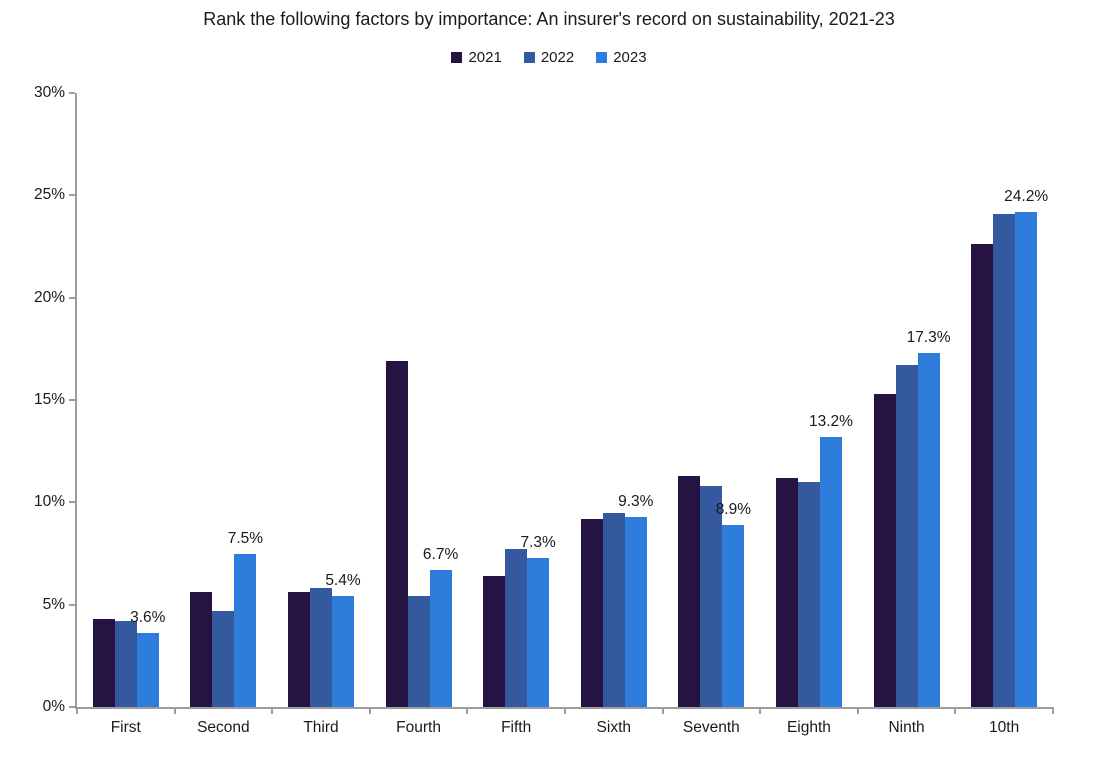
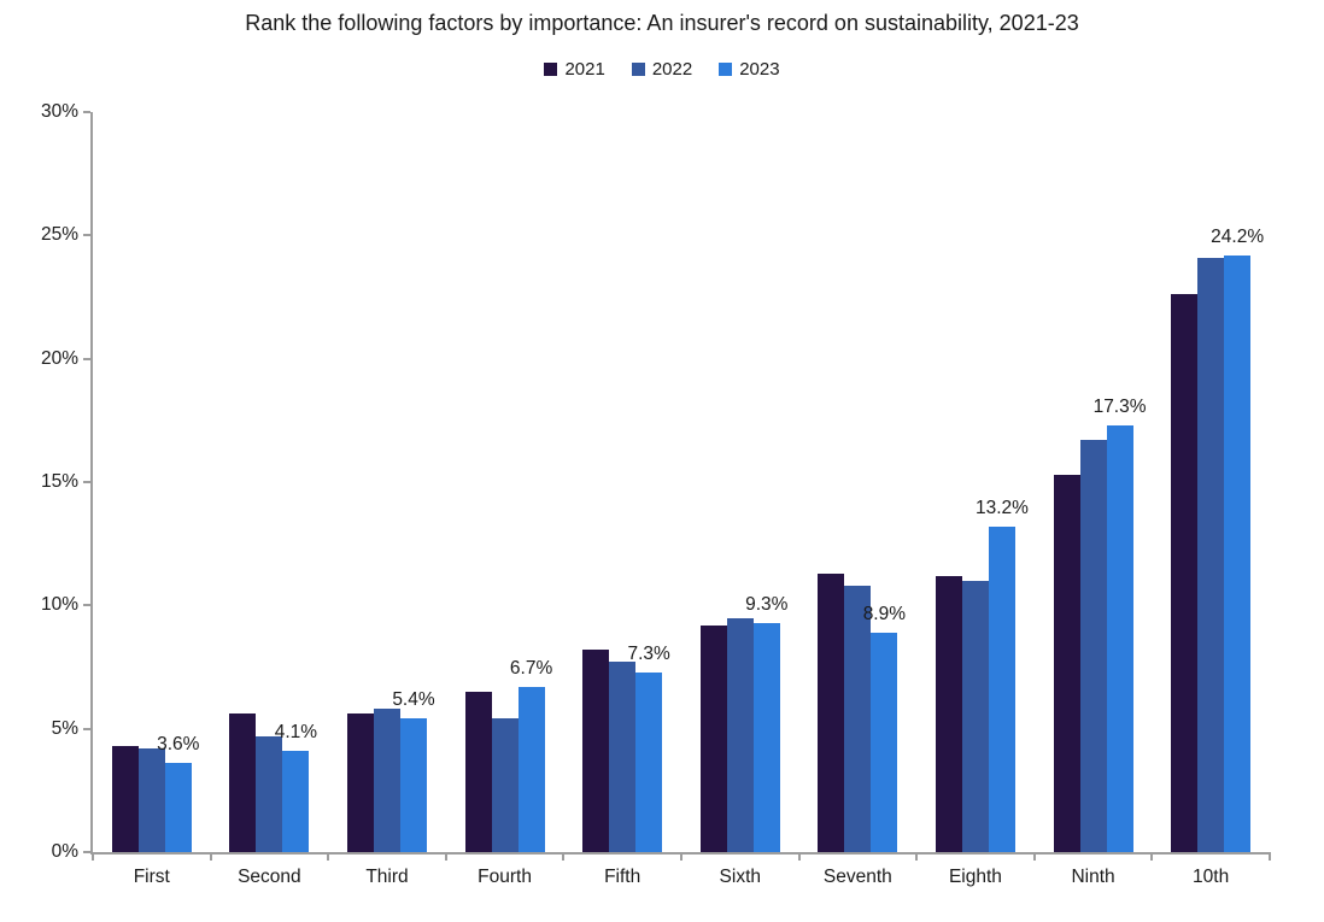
2023/Second: 7.5% -> 4.1%
2021/Fourth: 16.9% -> 6.5%
2021/Fifth: 6.4% -> 8.2%
